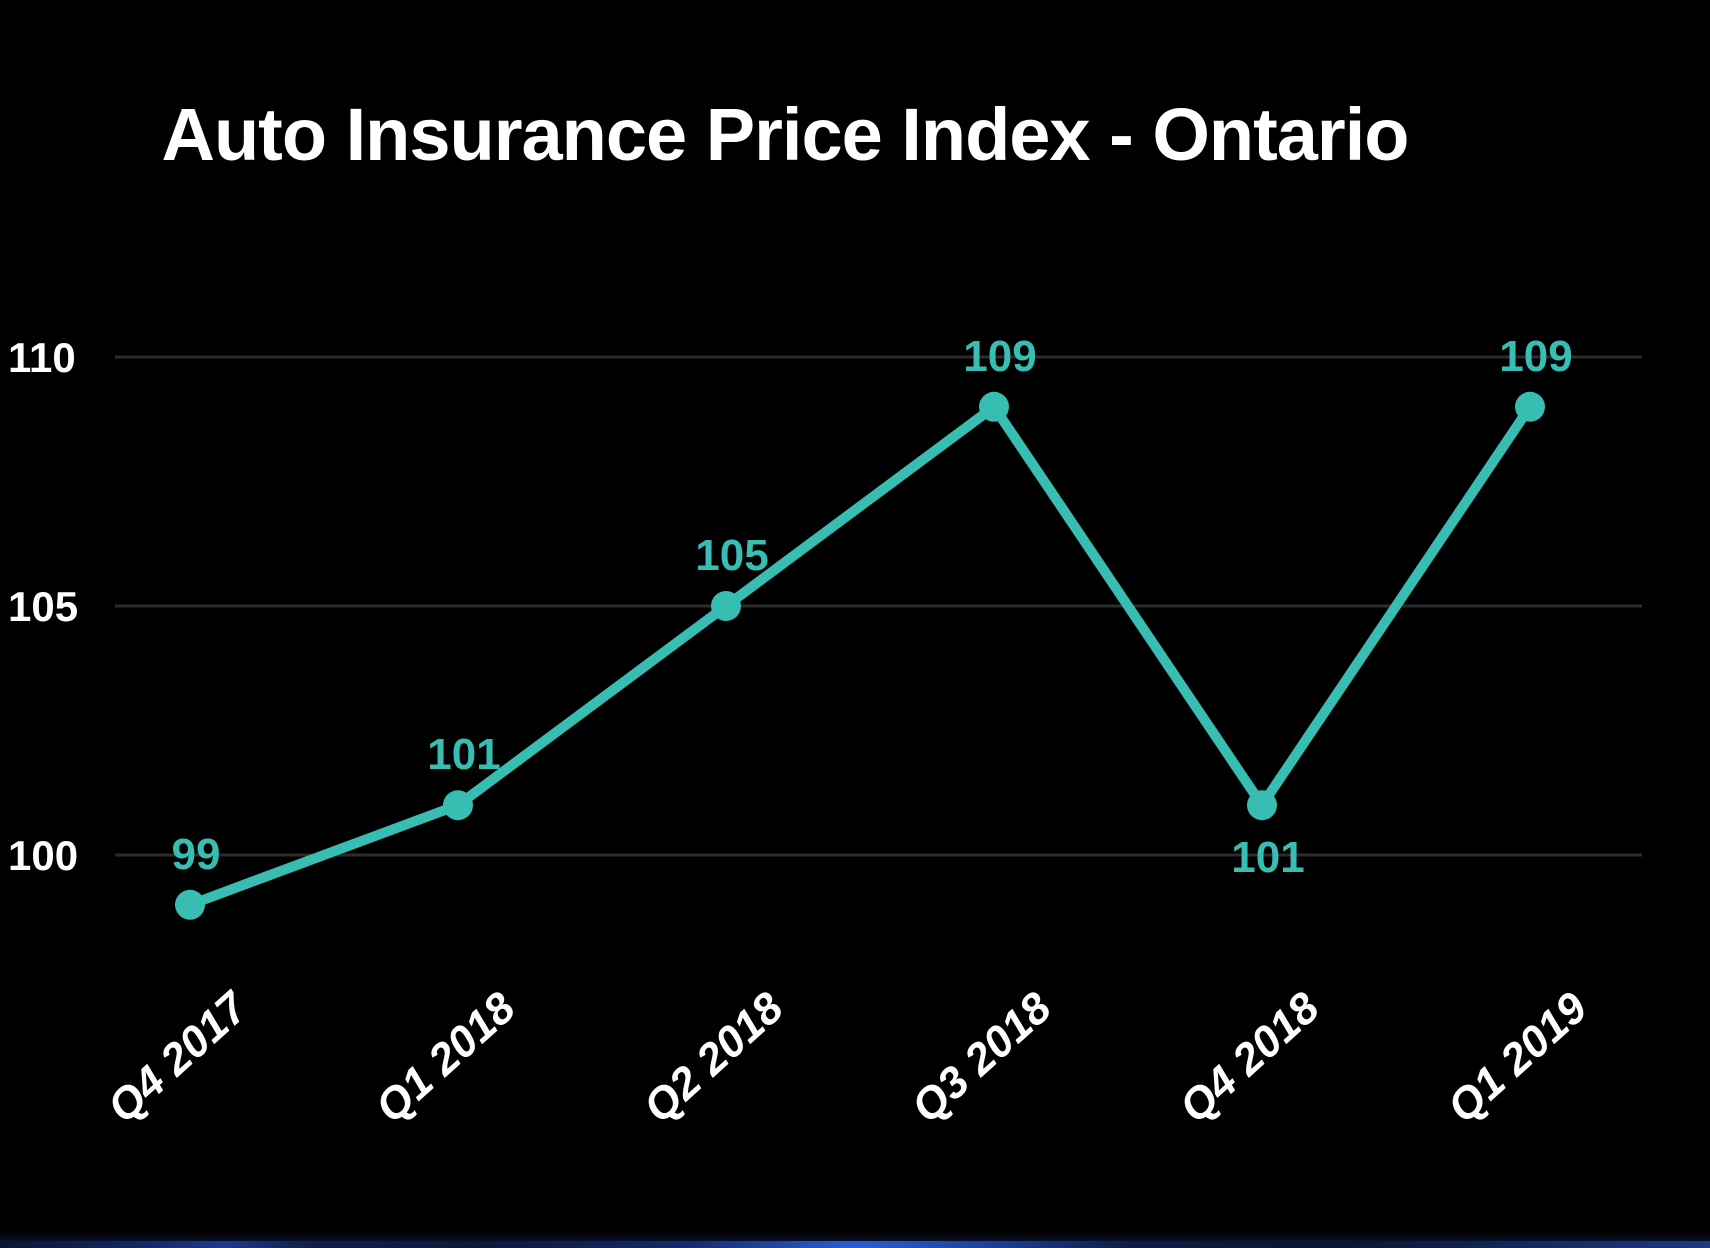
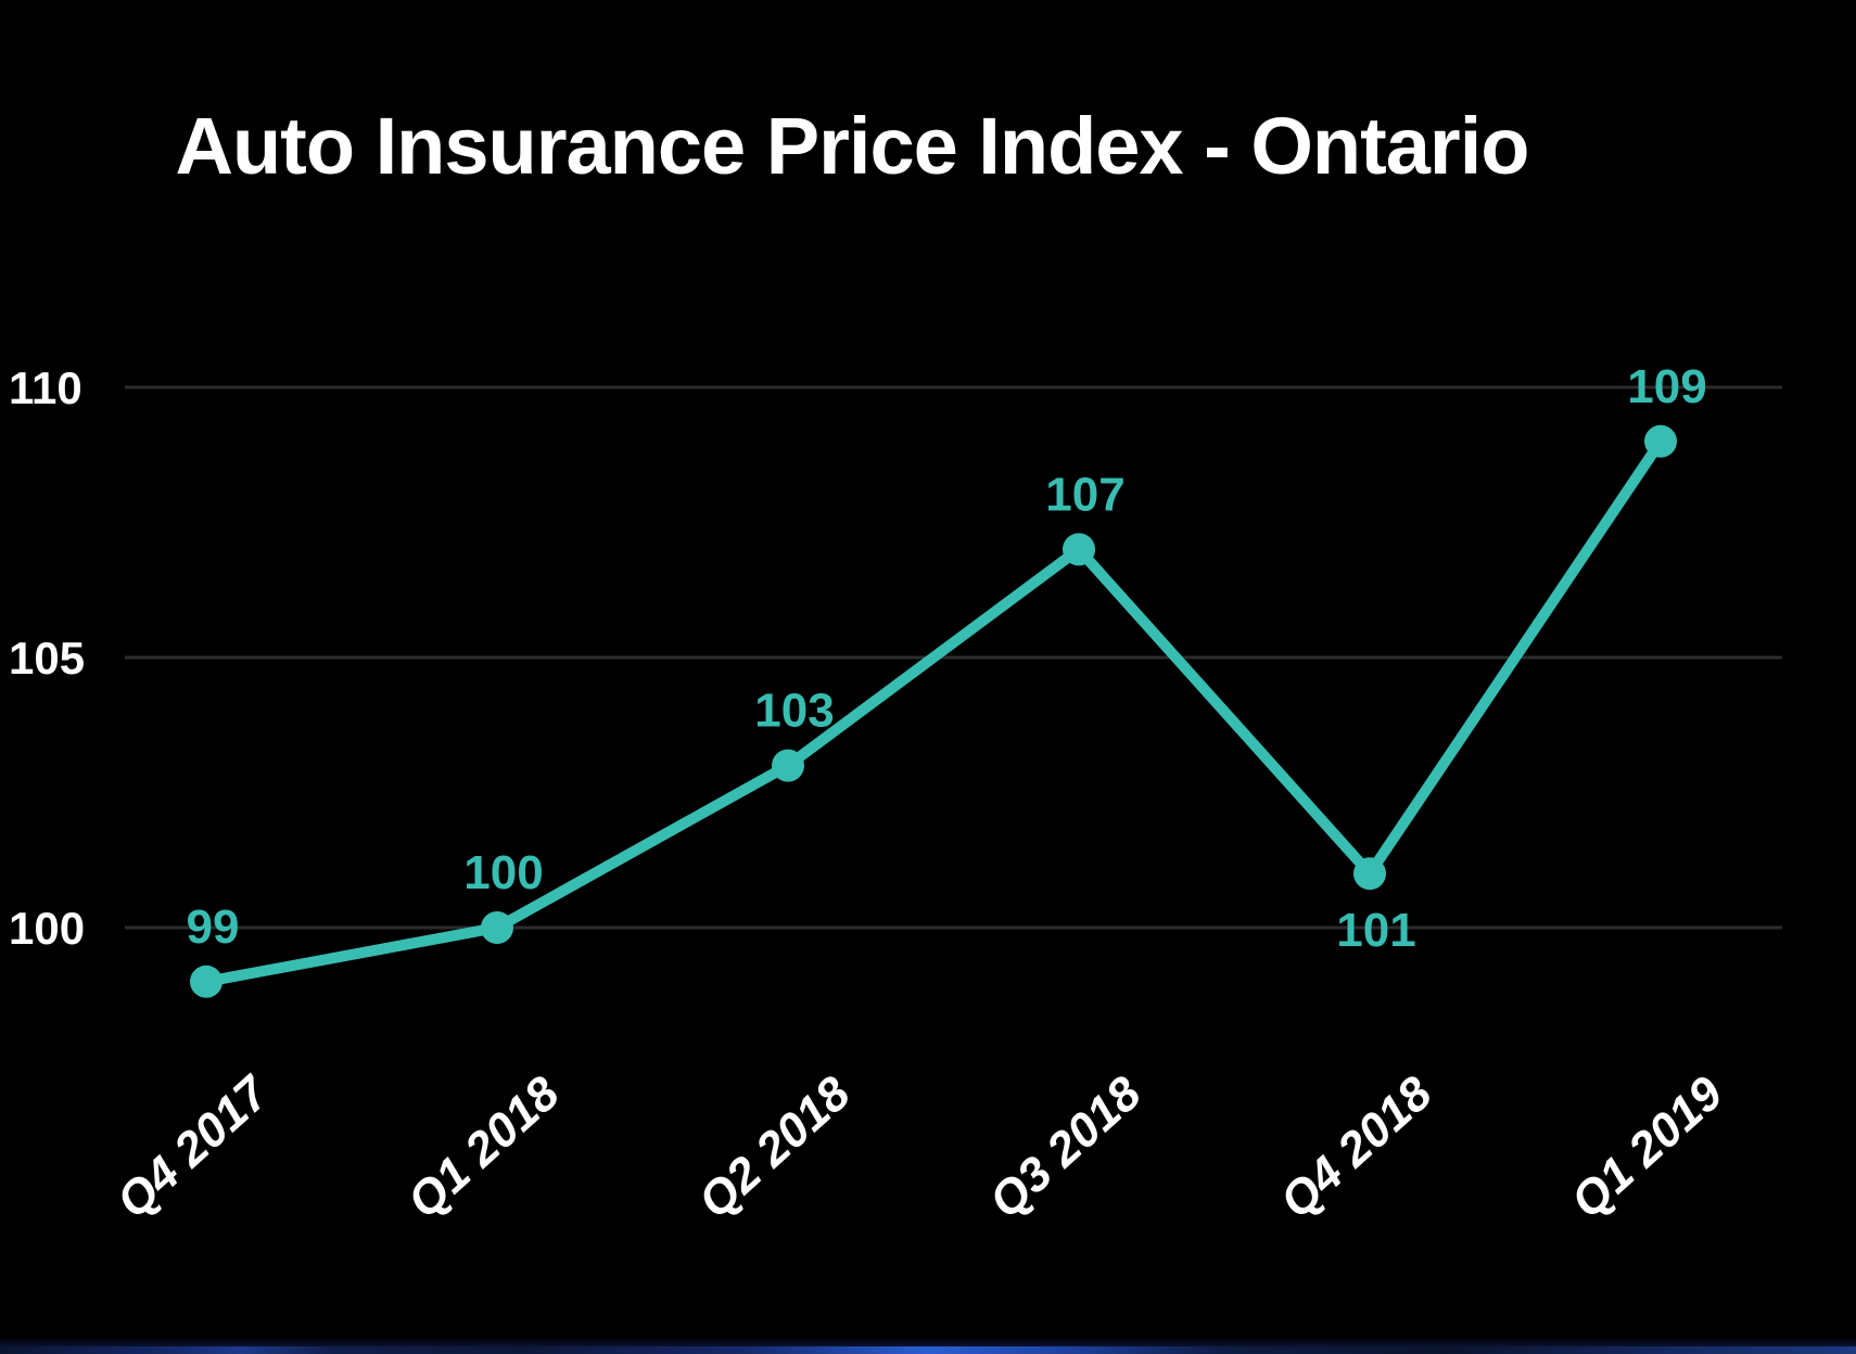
Q1 2018: 101 -> 100
Q2 2018: 105 -> 103
Q3 2018: 109 -> 107
